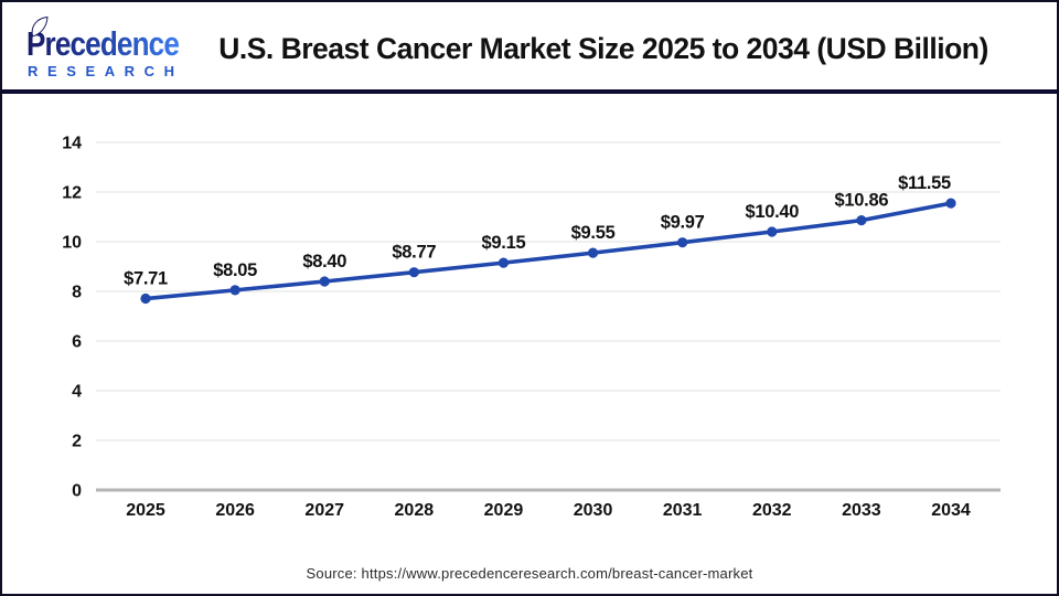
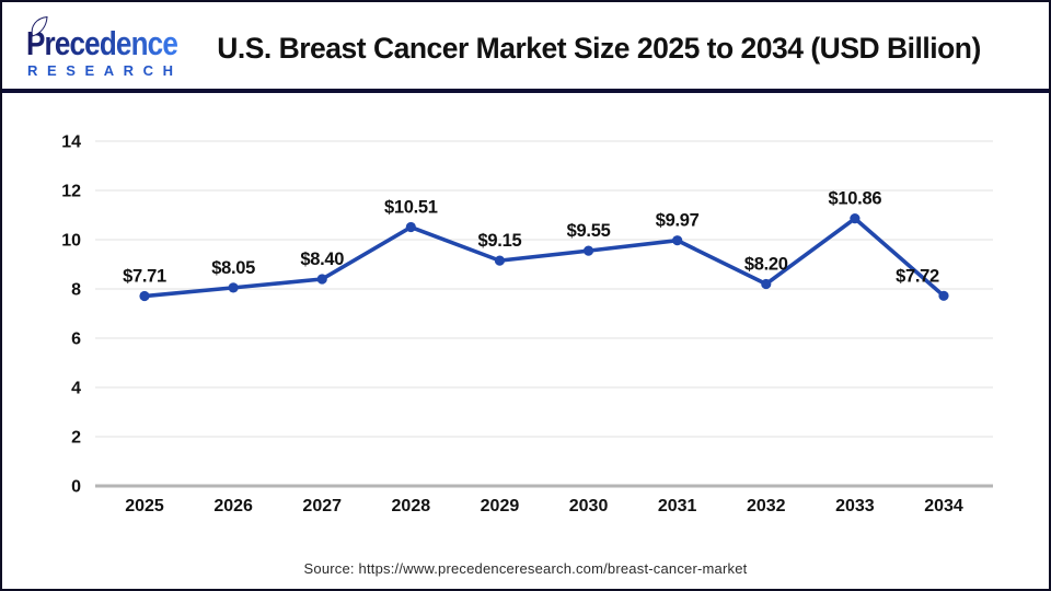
2028: $8.77 -> $10.51
2032: $10.40 -> $8.20
2034: $11.55 -> $7.72
